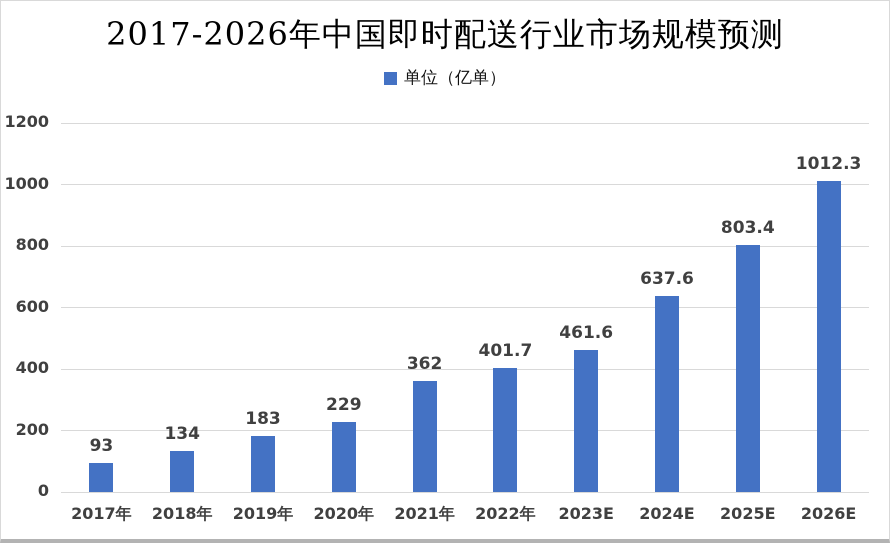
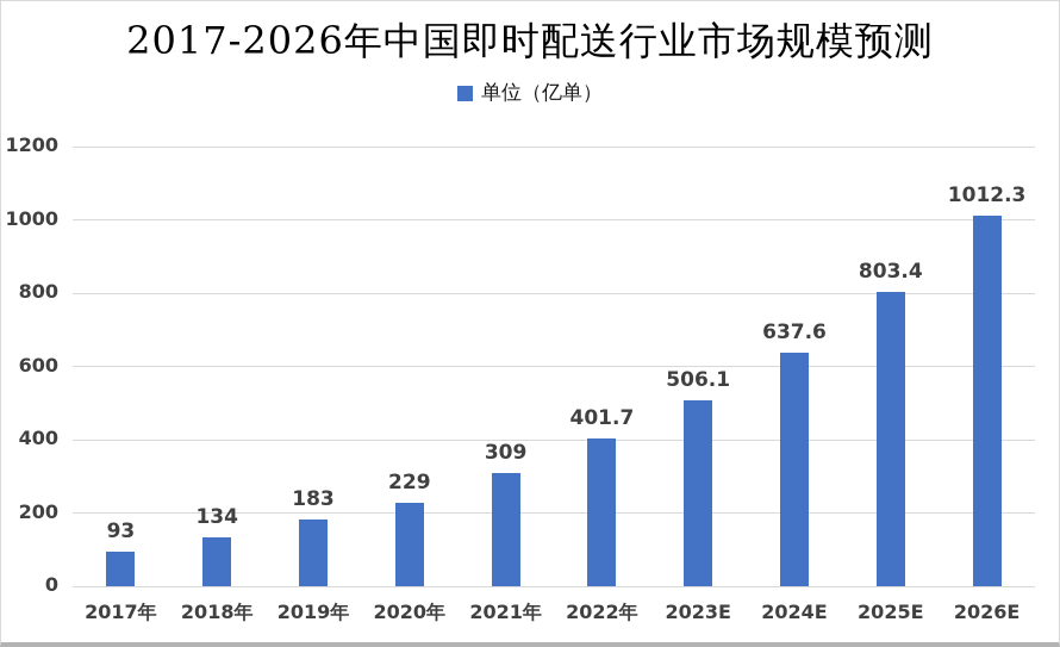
2021年: 362 -> 309
2023E: 461.6 -> 506.1
